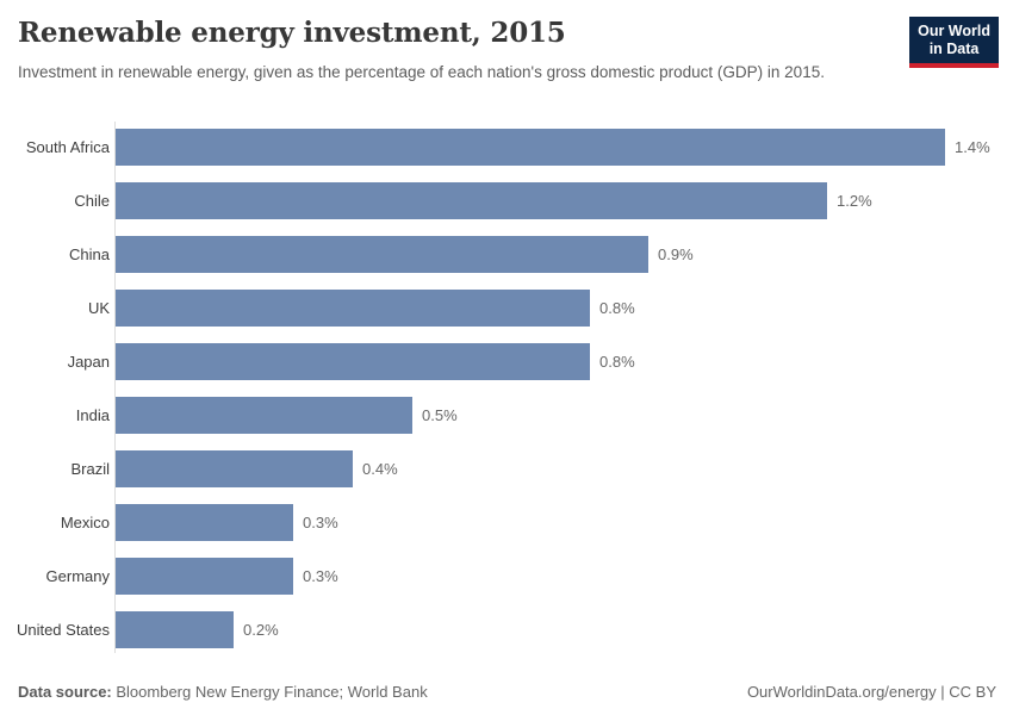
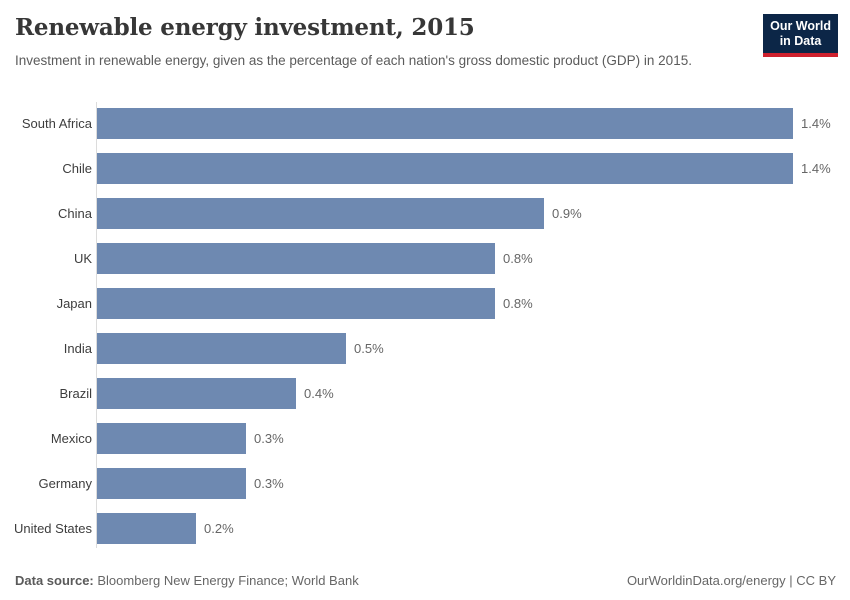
Chile: 1.2% -> 1.4%
